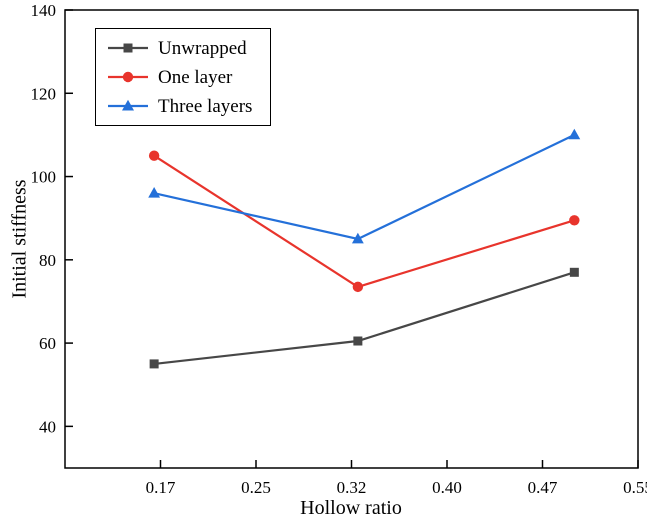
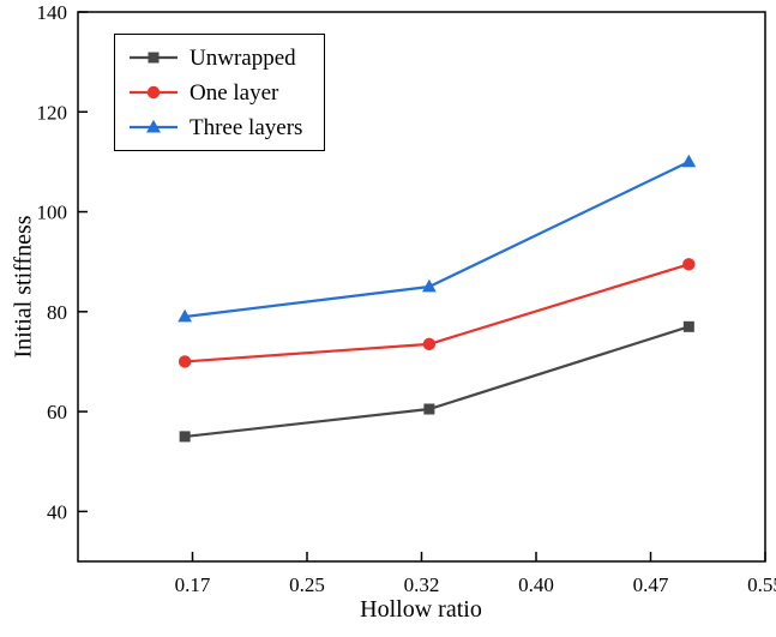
One layer/0.17: 105 -> 70
Three layers/0.17: 96 -> 79
